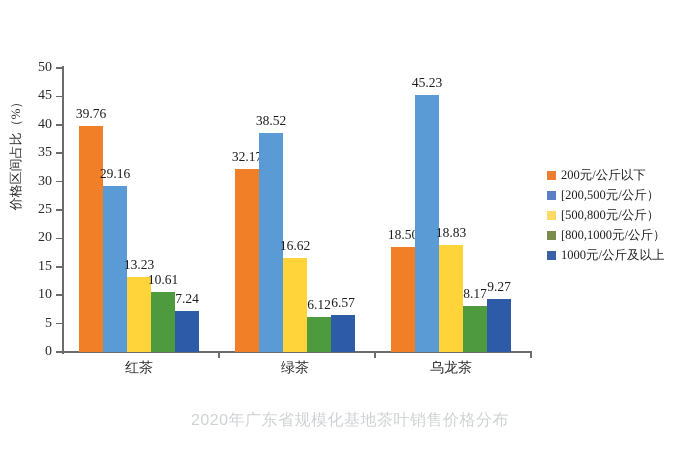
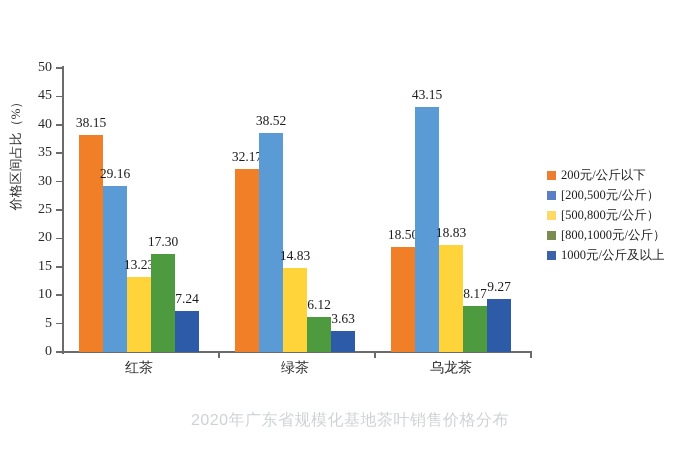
200元/公斤以下/红茶: 39.76 -> 38.15
[800,1000元/公斤）/红茶: 10.61 -> 17.30
[500,800元/公斤）/绿茶: 16.62 -> 14.83
1000元/公斤及以上/绿茶: 6.57 -> 3.63
[200,500元/公斤）/乌龙茶: 45.23 -> 43.15
